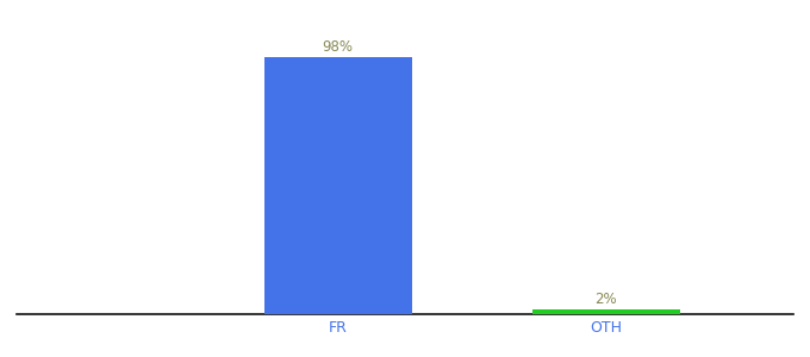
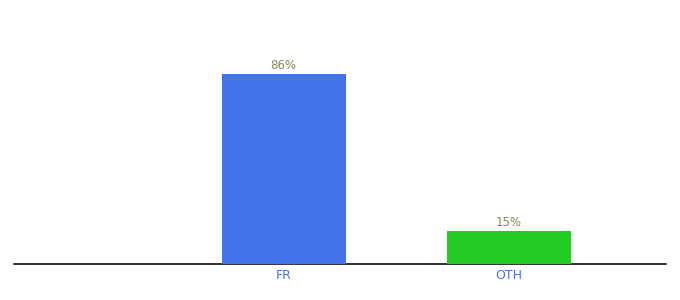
FR: 98% -> 86%
OTH: 2% -> 15%
